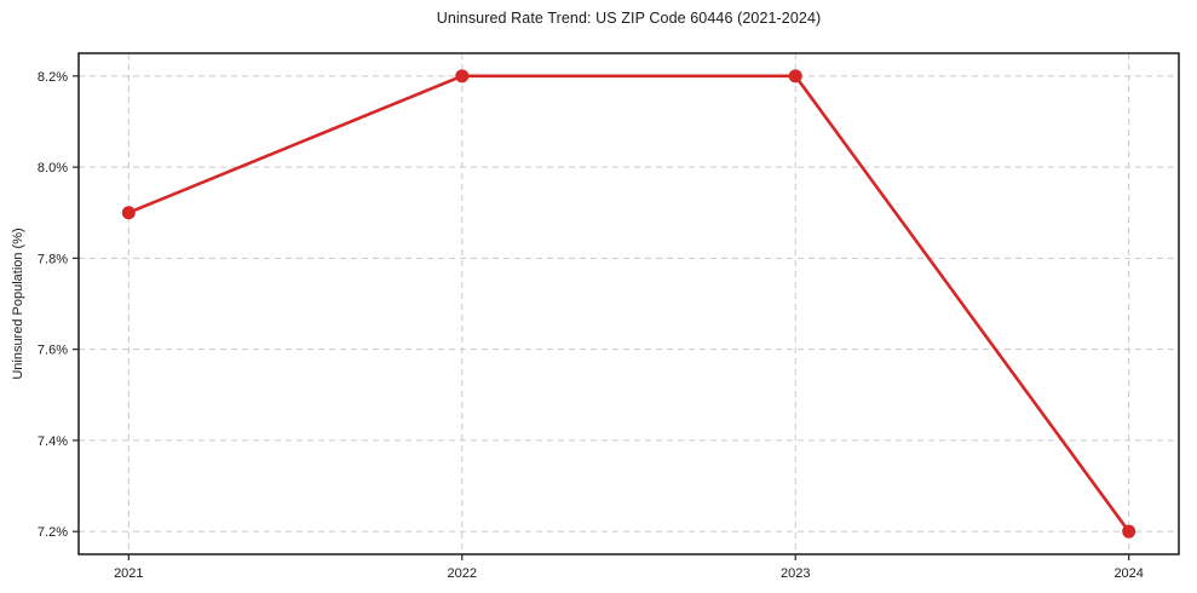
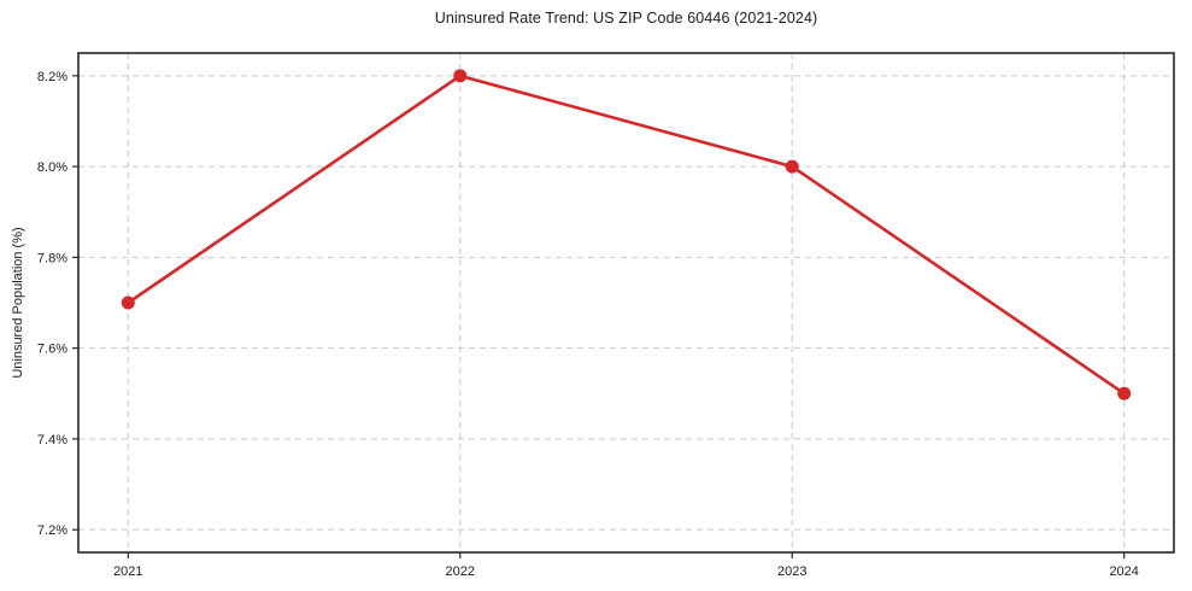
2021: 7.9% -> 7.7%
2023: 8.2% -> 8.0%
2024: 7.2% -> 7.5%
